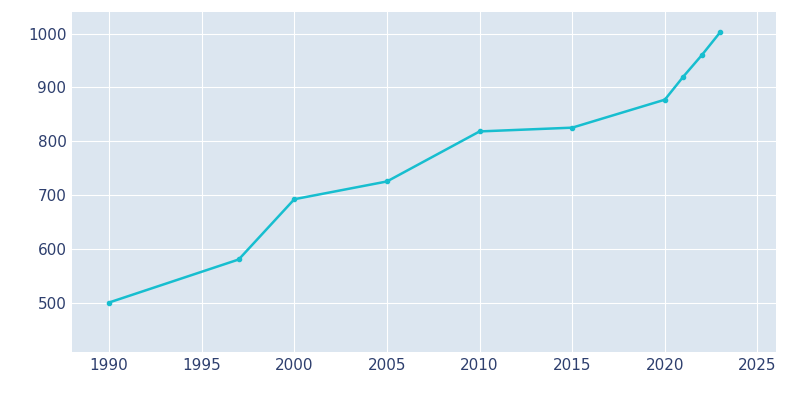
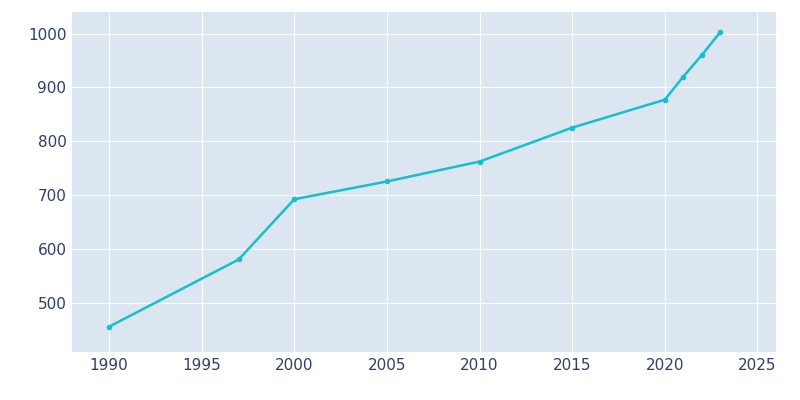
1990: 500 -> 455
2010: 818 -> 762
